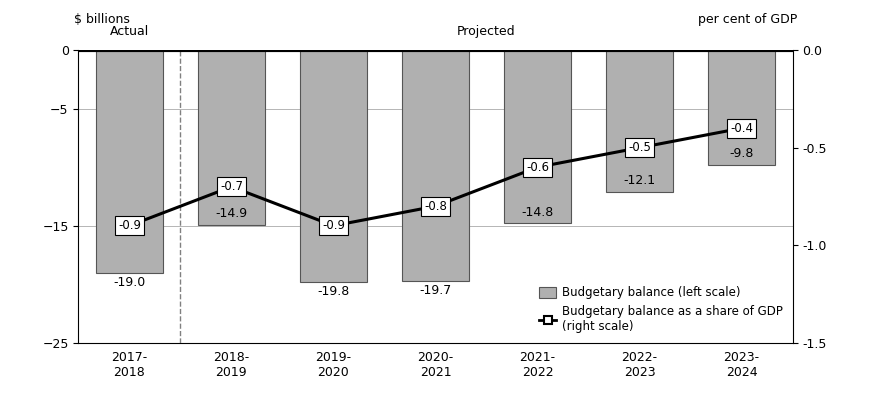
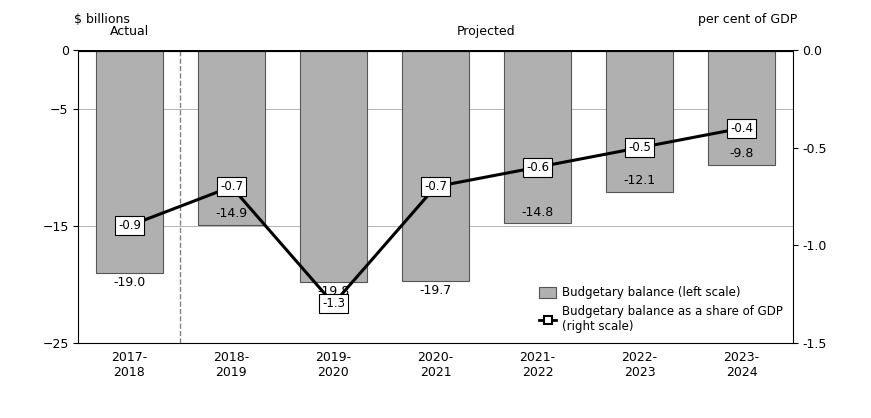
Budgetary balance as a share of GDP (right scale)/2019- 2020: -0.9 -> -1.3
Budgetary balance as a share of GDP (right scale)/2020- 2021: -0.8 -> -0.7
